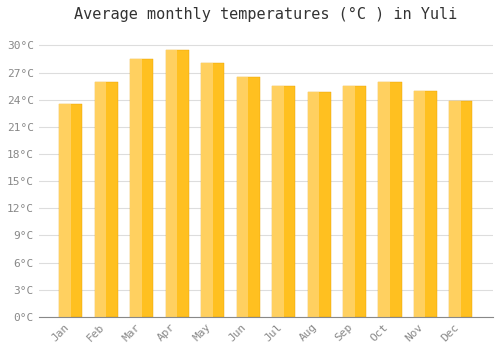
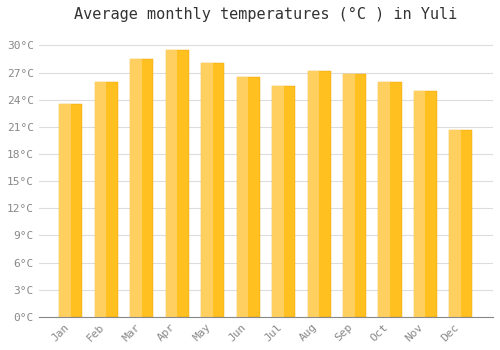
Aug: 24.8°C -> 27.2°C
Sep: 25.5°C -> 26.8°C
Dec: 23.8°C -> 20.6°C
